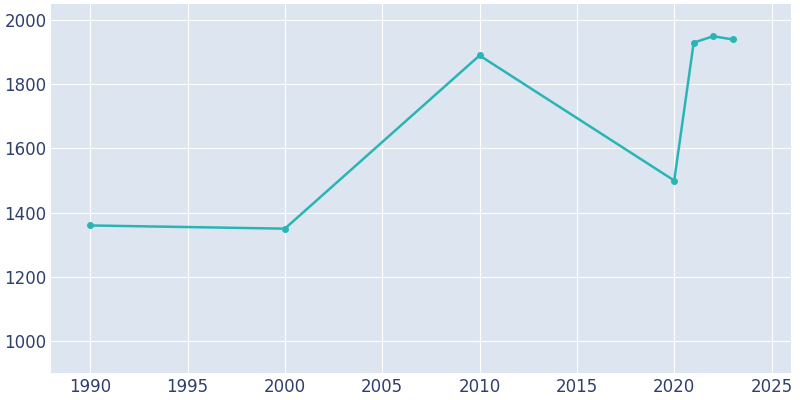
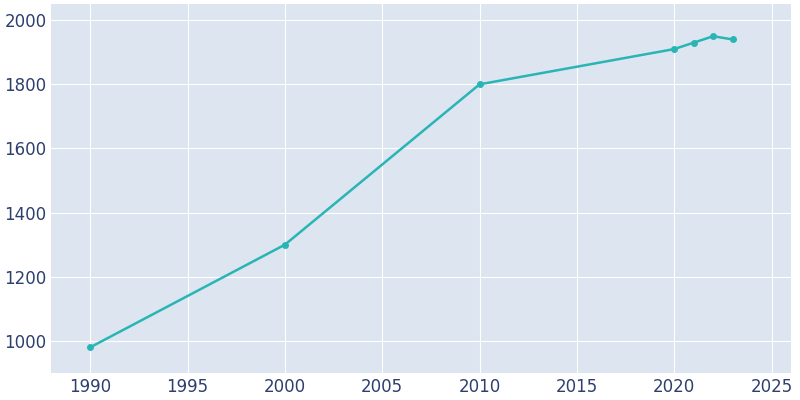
1990: 1360 -> 980
2000: 1350 -> 1300
2010: 1890 -> 1800
2020: 1500 -> 1910
